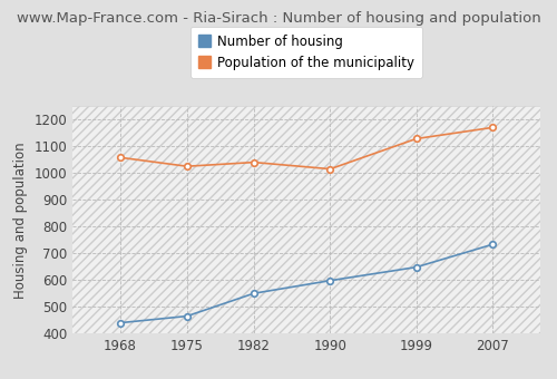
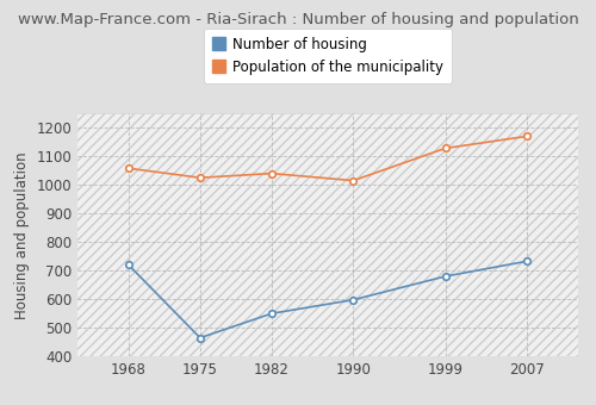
Number of housing/1968: 440 -> 720
Number of housing/1999: 648 -> 680
